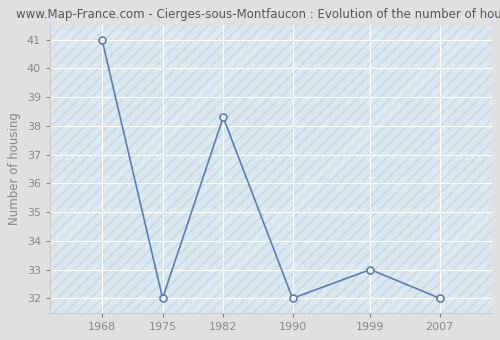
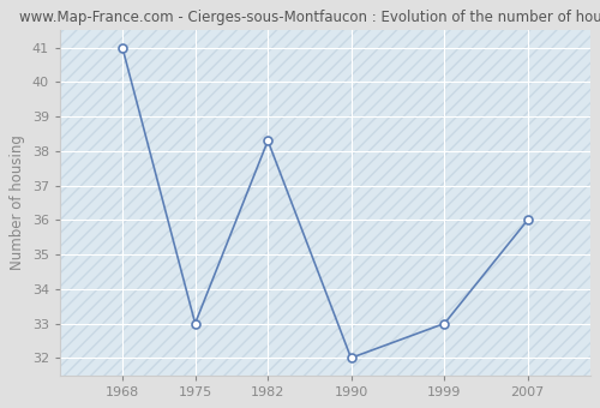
1975: 32.0 -> 33.0
2007: 32.0 -> 36.0
